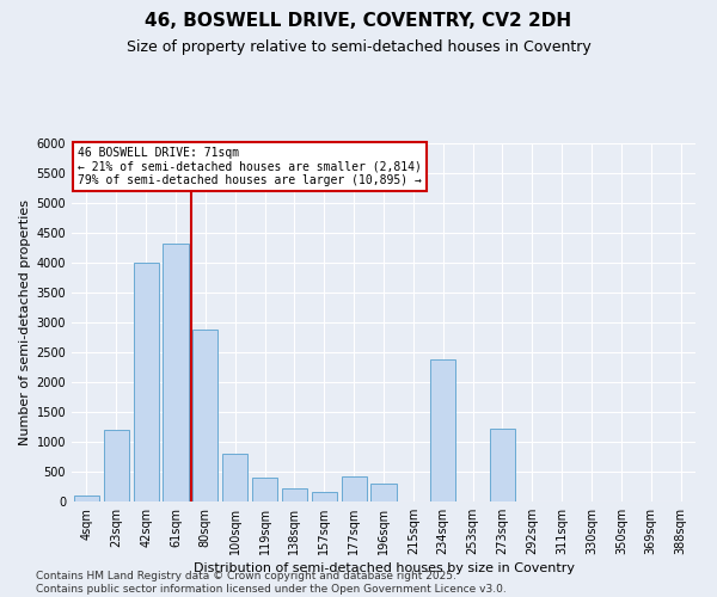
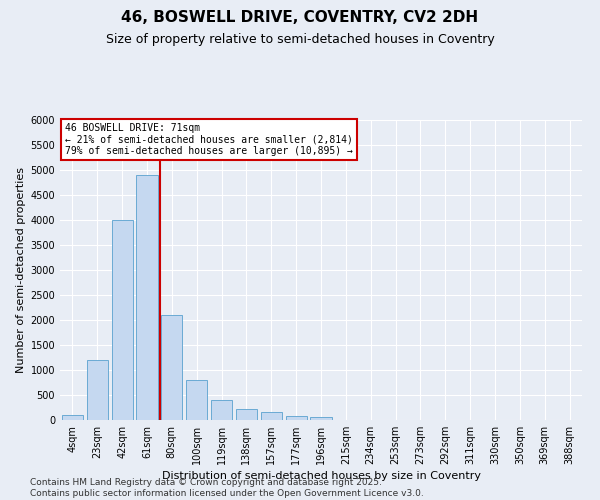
61sqm: 4320 -> 4900
80sqm: 2880 -> 2100
177sqm: 420 -> 80
196sqm: 300 -> 60
234sqm: 2380 -> 0
273sqm: 1220 -> 0
